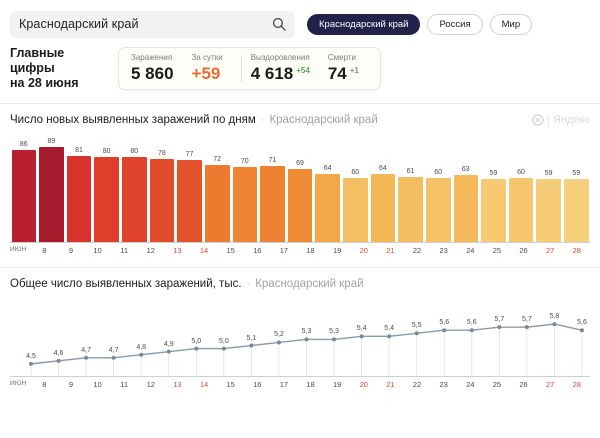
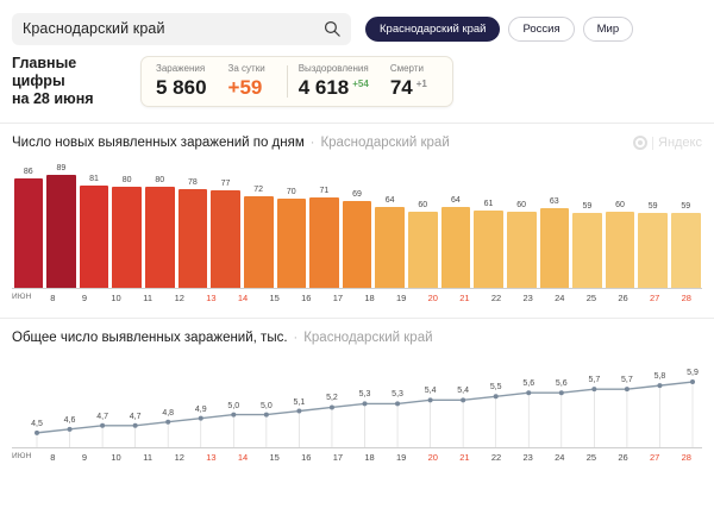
Общее число выявленных заражений, тыс./28: 5,6 -> 5,9
